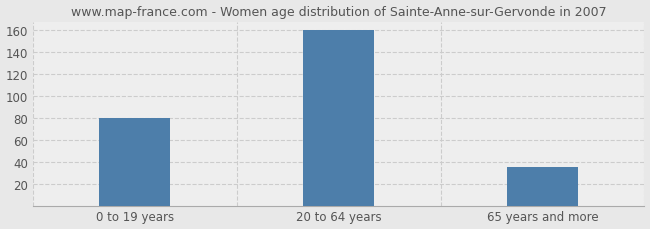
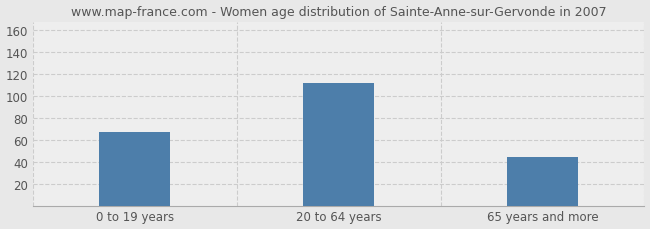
0 to 19 years: 80 -> 67
20 to 64 years: 160 -> 112
65 years and more: 35 -> 44
